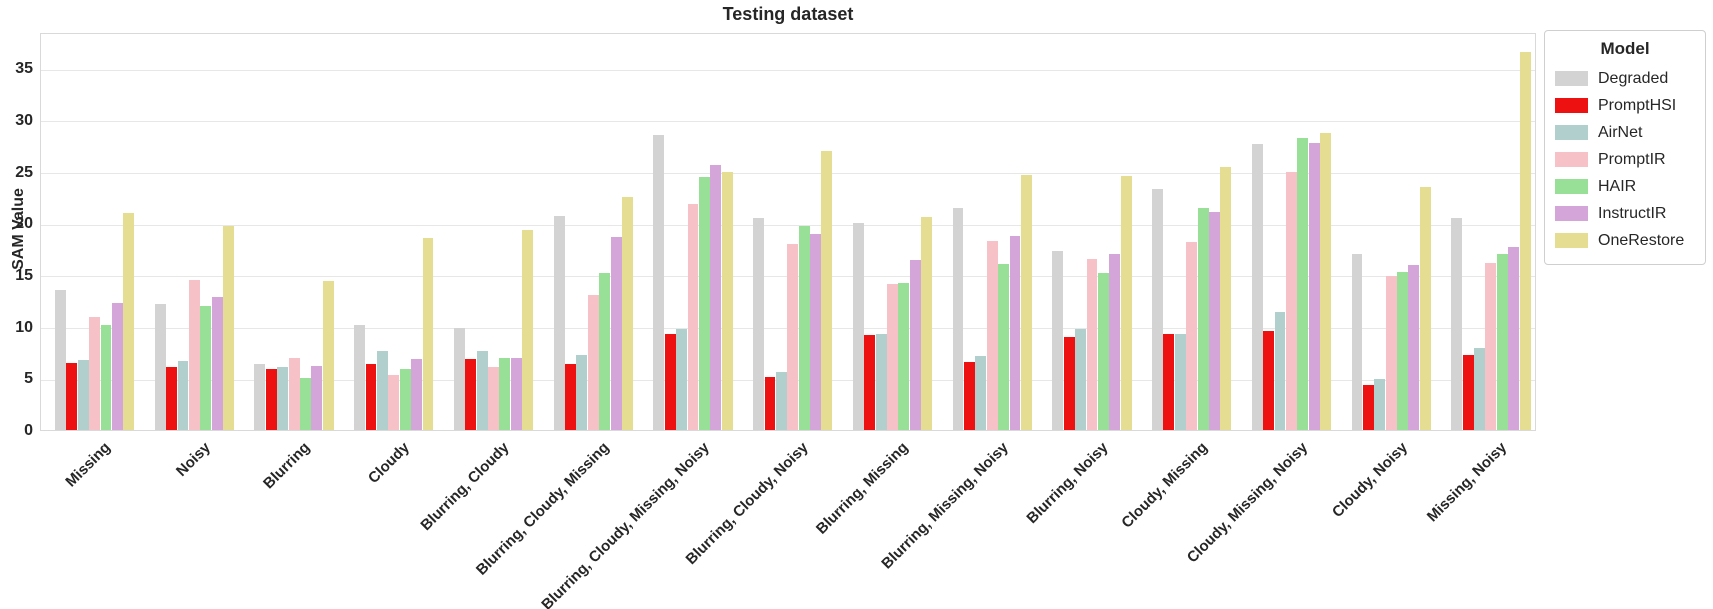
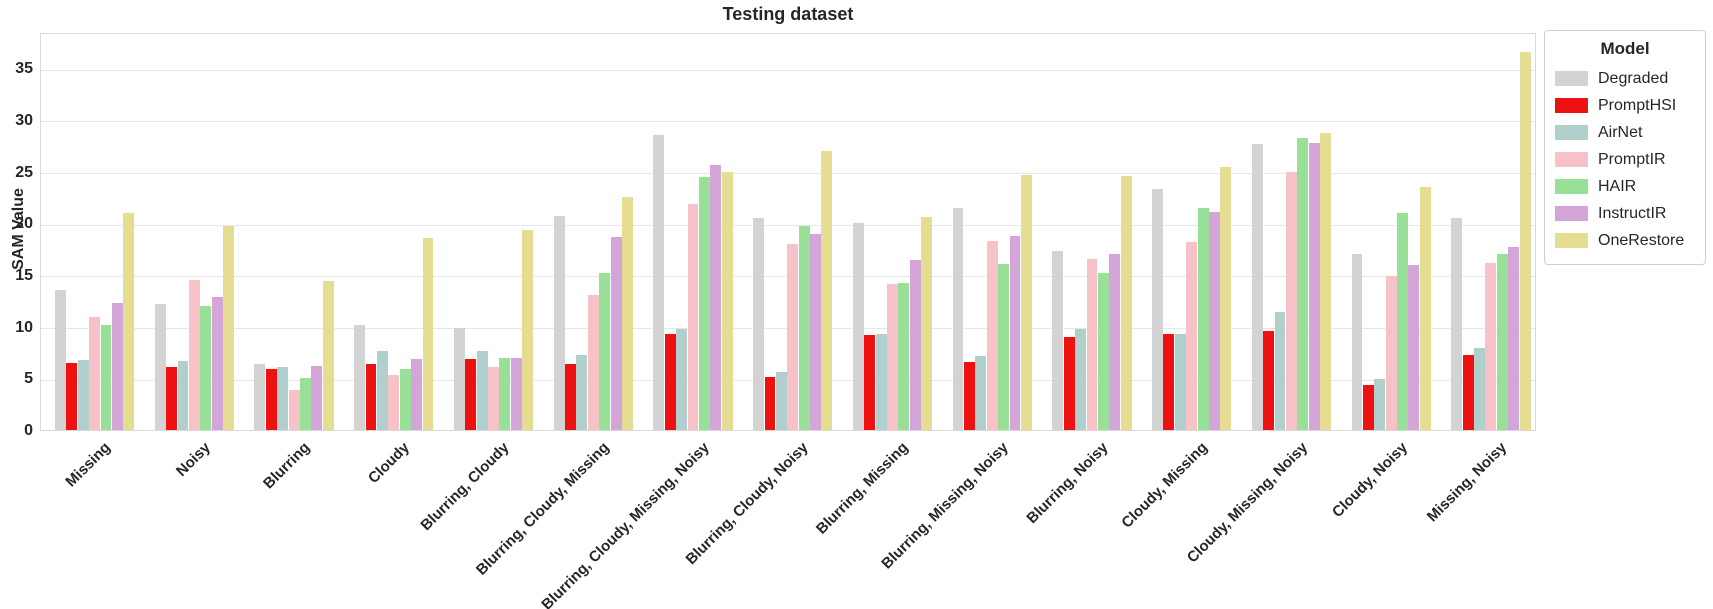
PromptIR/Blurring: 7.0 -> 3.9
HAIR/Cloudy, Noisy: 15.3 -> 21.0
